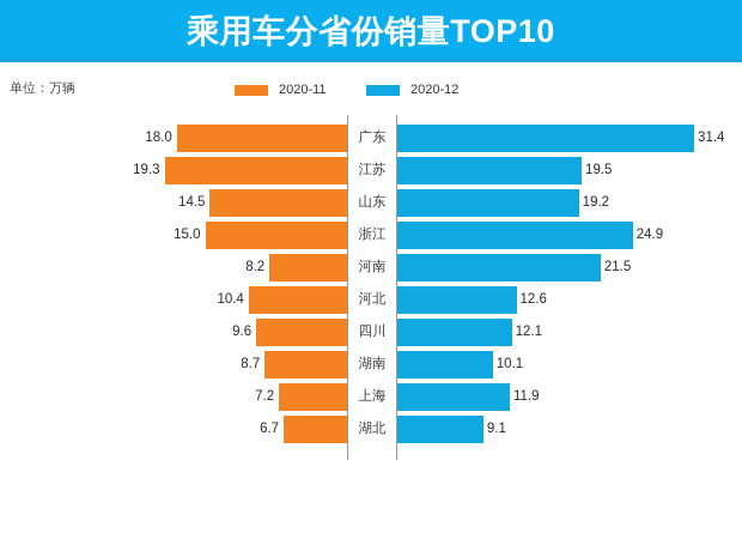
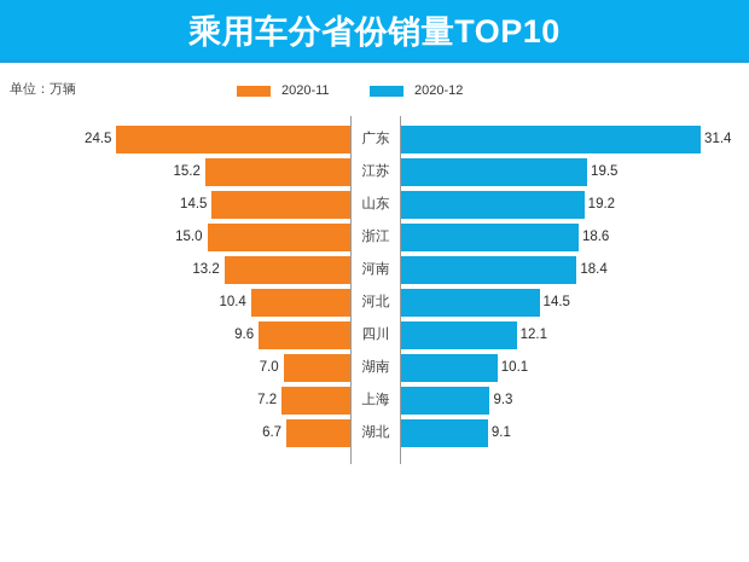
2020-11/广东: 18.0 -> 24.5
2020-11/江苏: 19.3 -> 15.2
2020-12/浙江: 24.9 -> 18.6
2020-11/河南: 8.2 -> 13.2
2020-12/河南: 21.5 -> 18.4
2020-12/河北: 12.6 -> 14.5
2020-11/湖南: 8.7 -> 7.0
2020-12/上海: 11.9 -> 9.3
